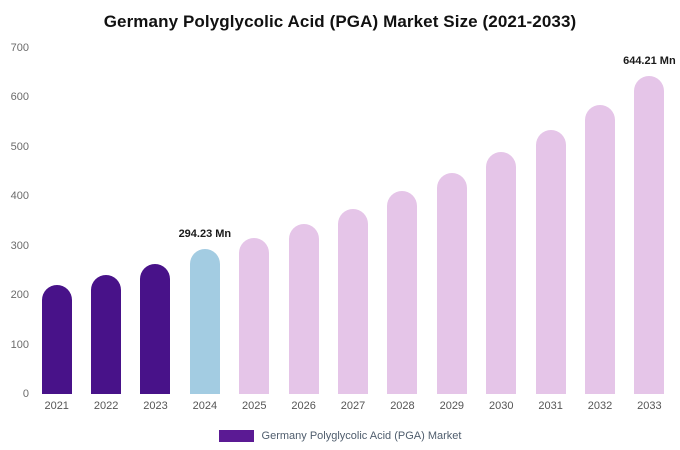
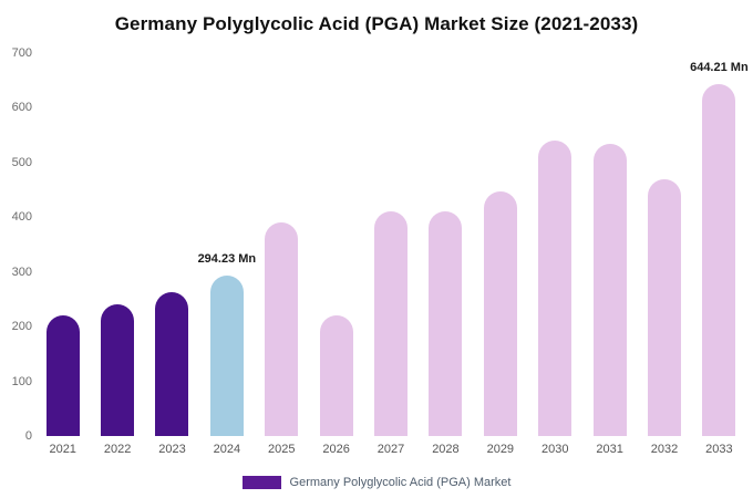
2025: 320 -> 390
2026: 340 -> 220
2027: 380 -> 410
2030: 490 -> 540
2032: 580 -> 470
